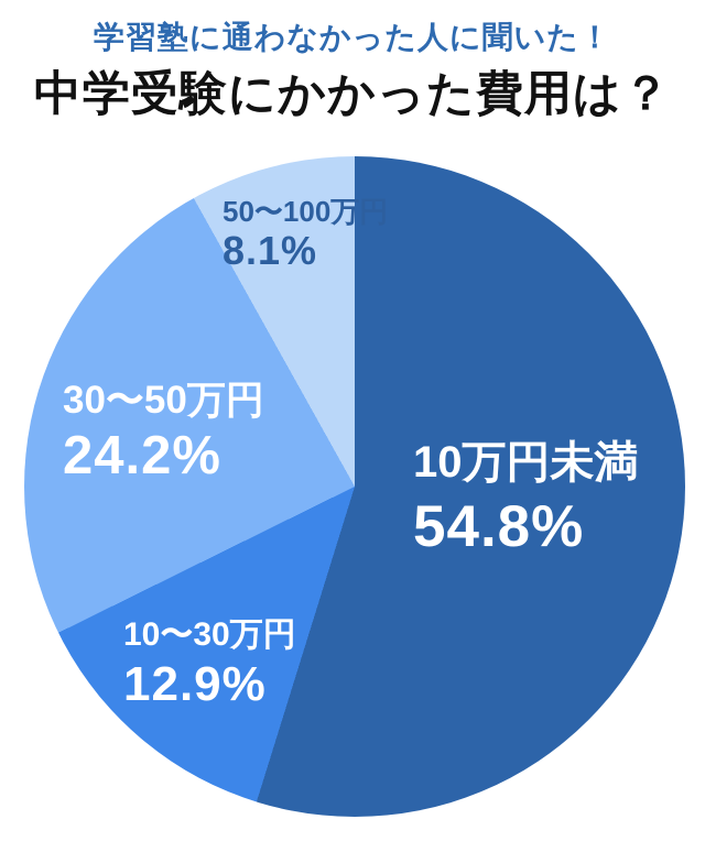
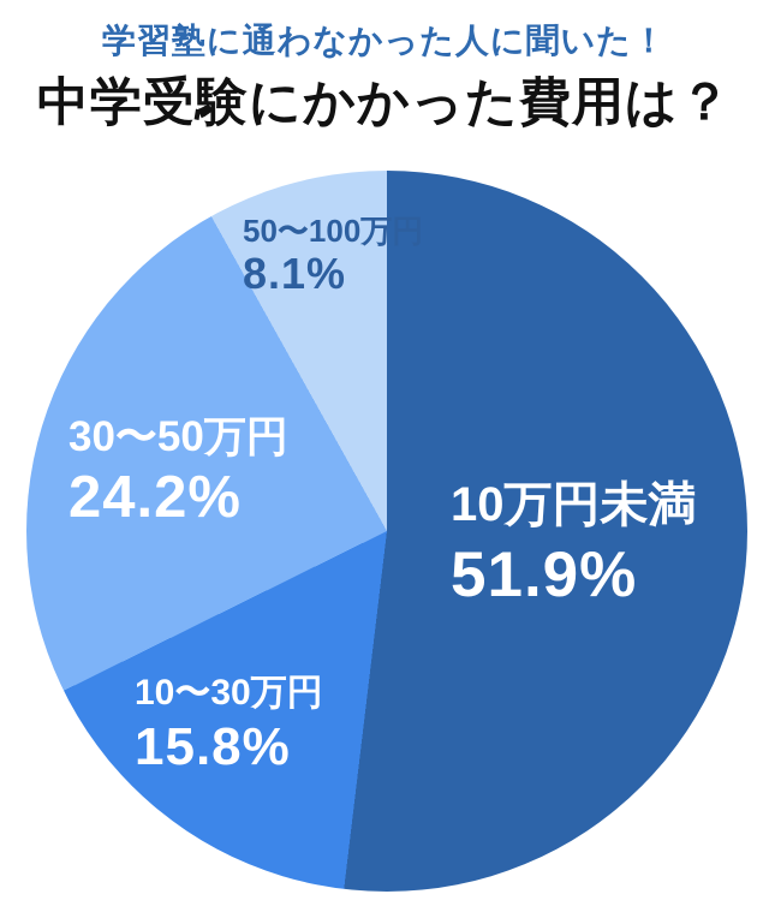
10万円未満: 54.8% -> 51.9%
10〜30万円: 12.9% -> 15.8%
